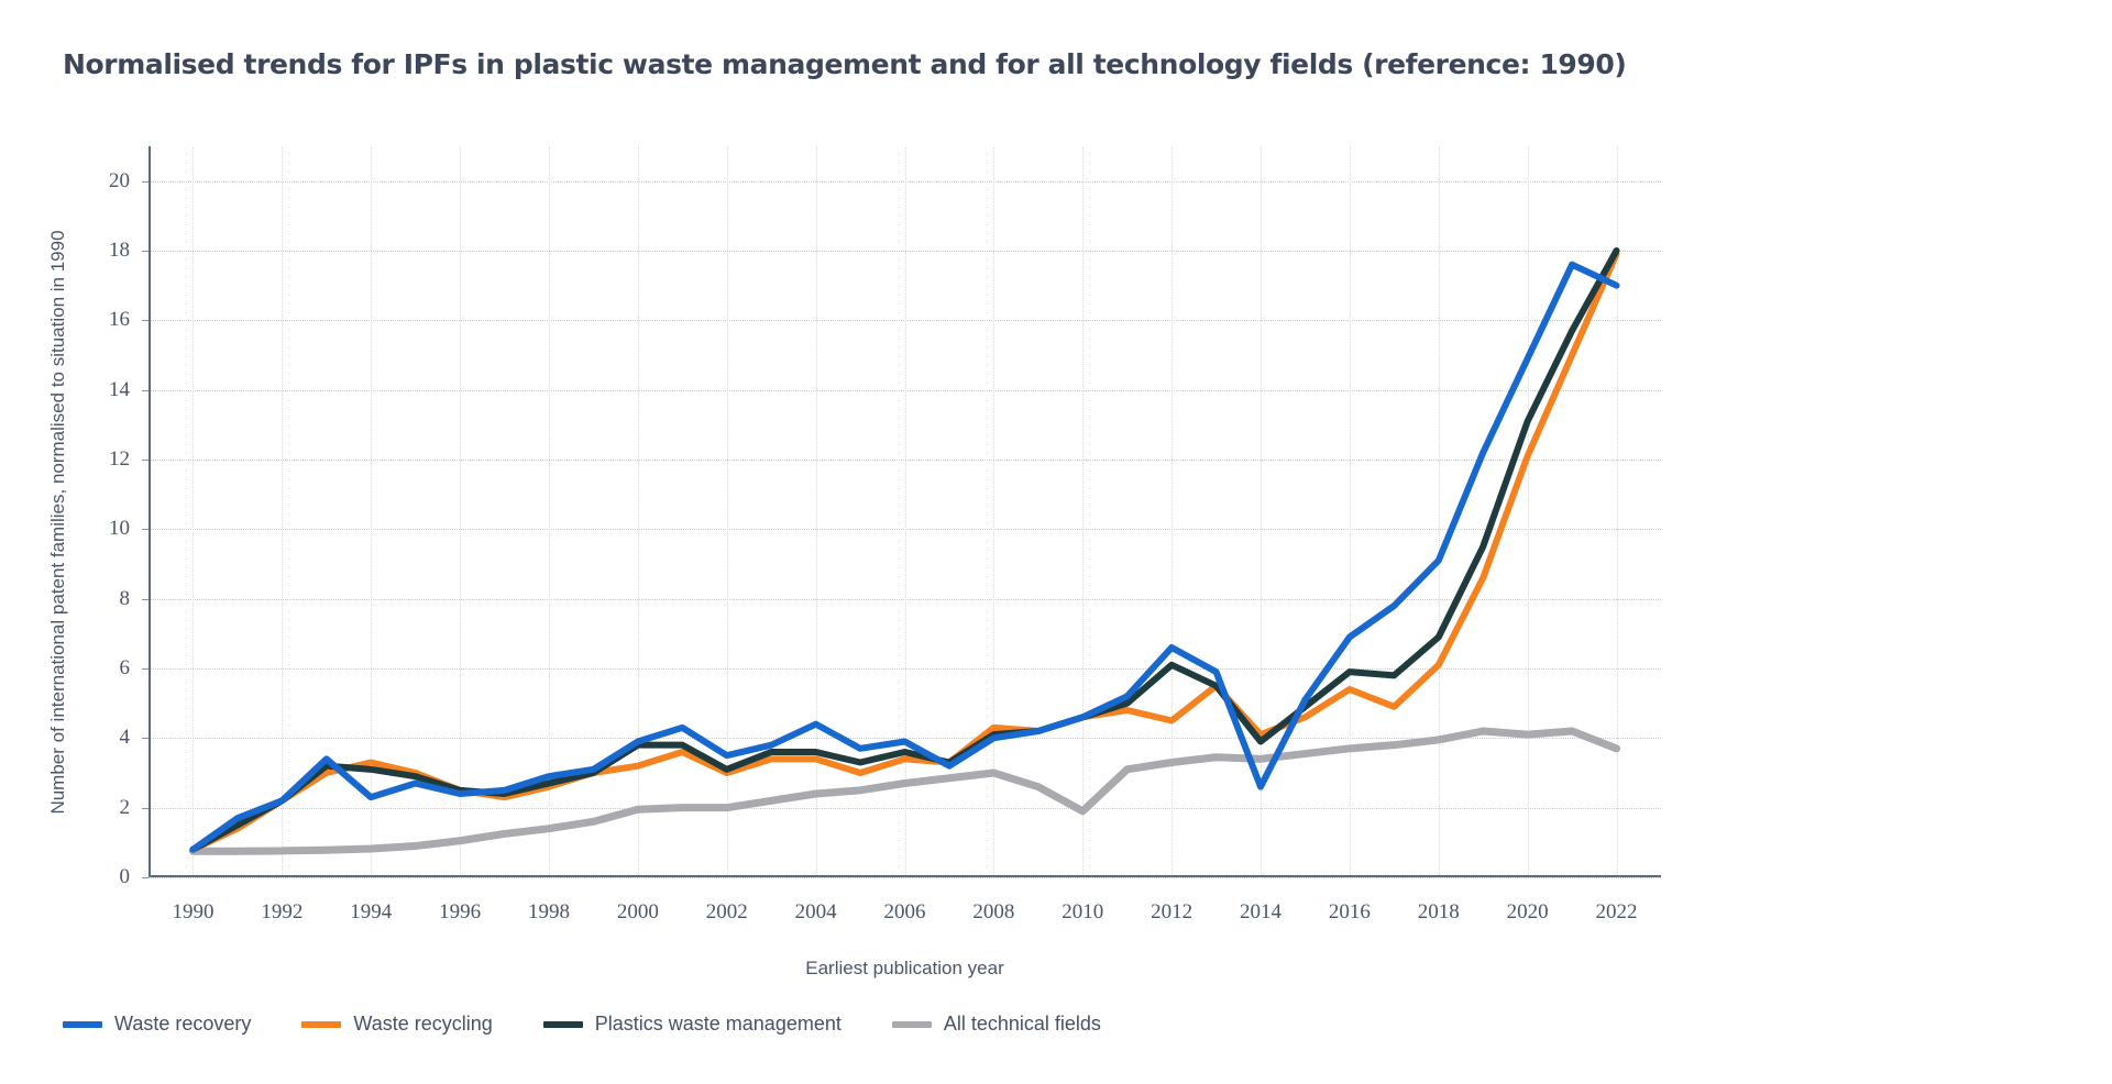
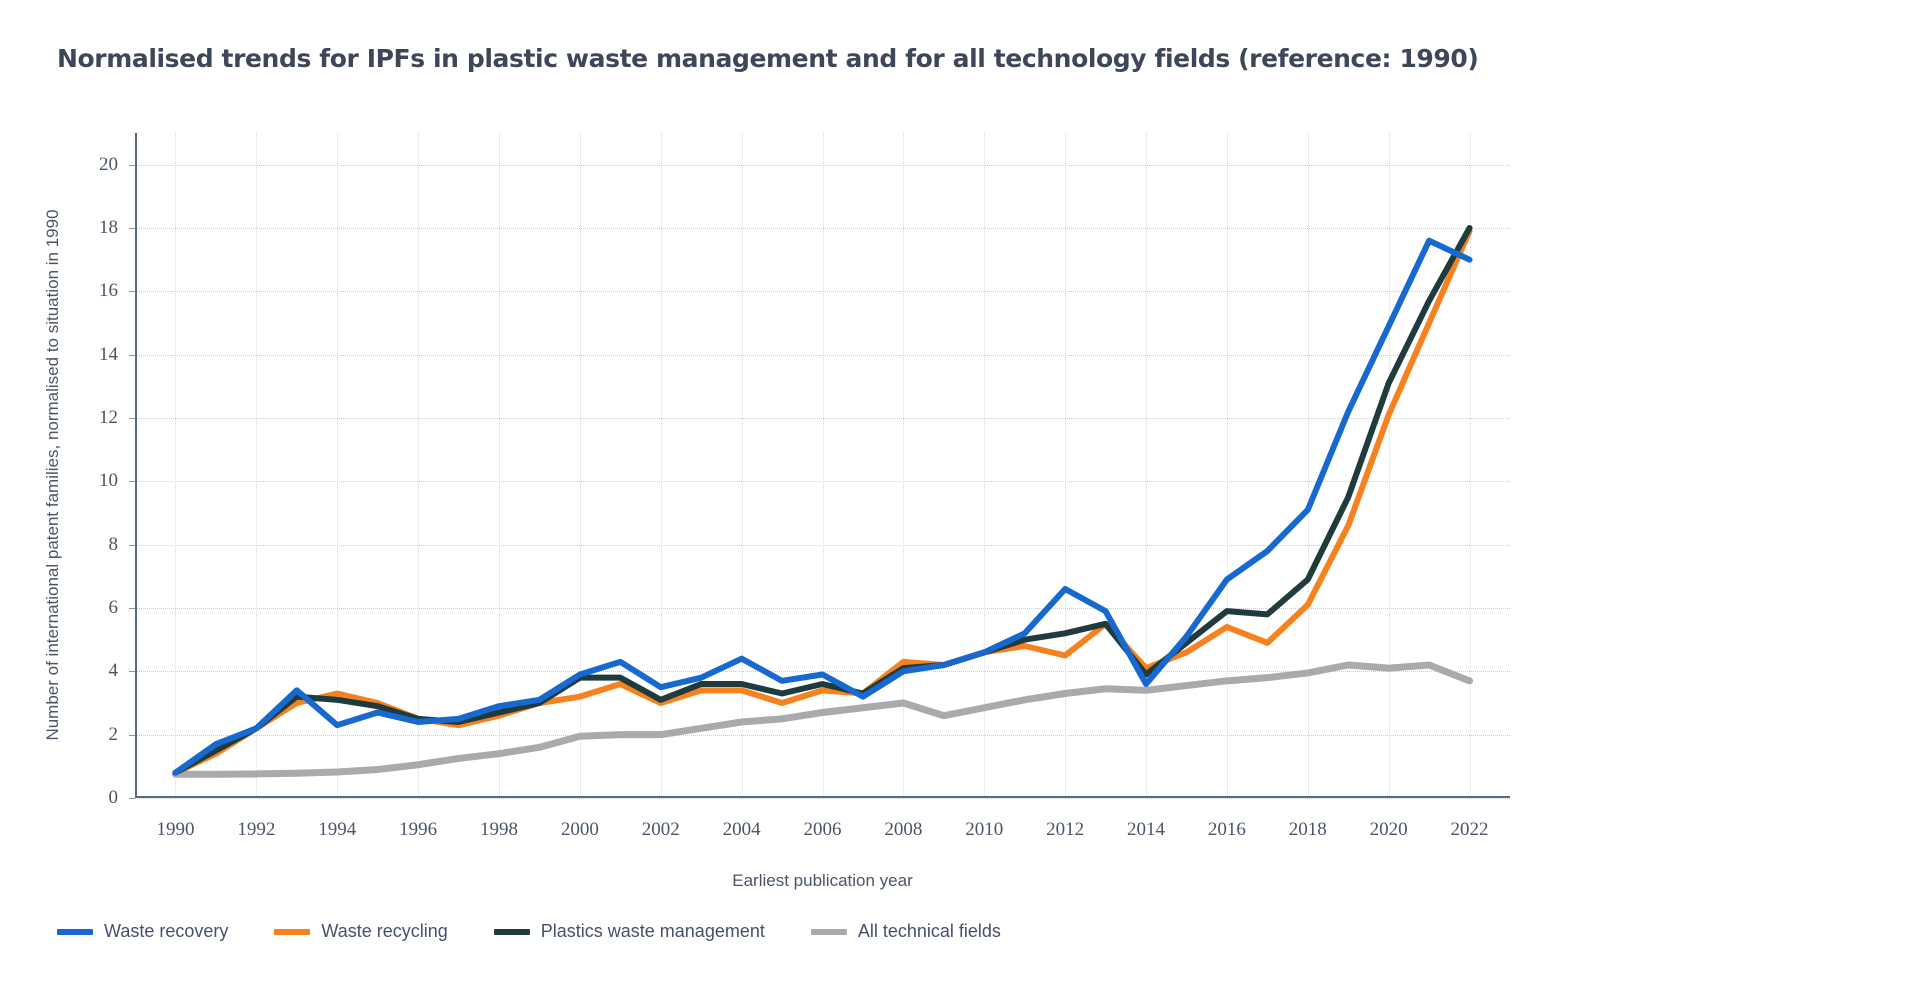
All technical fields/2010: 1.9 -> 2.9
Plastics waste management/2012: 6.1 -> 5.2
Waste recovery/2014: 2.6 -> 3.6
